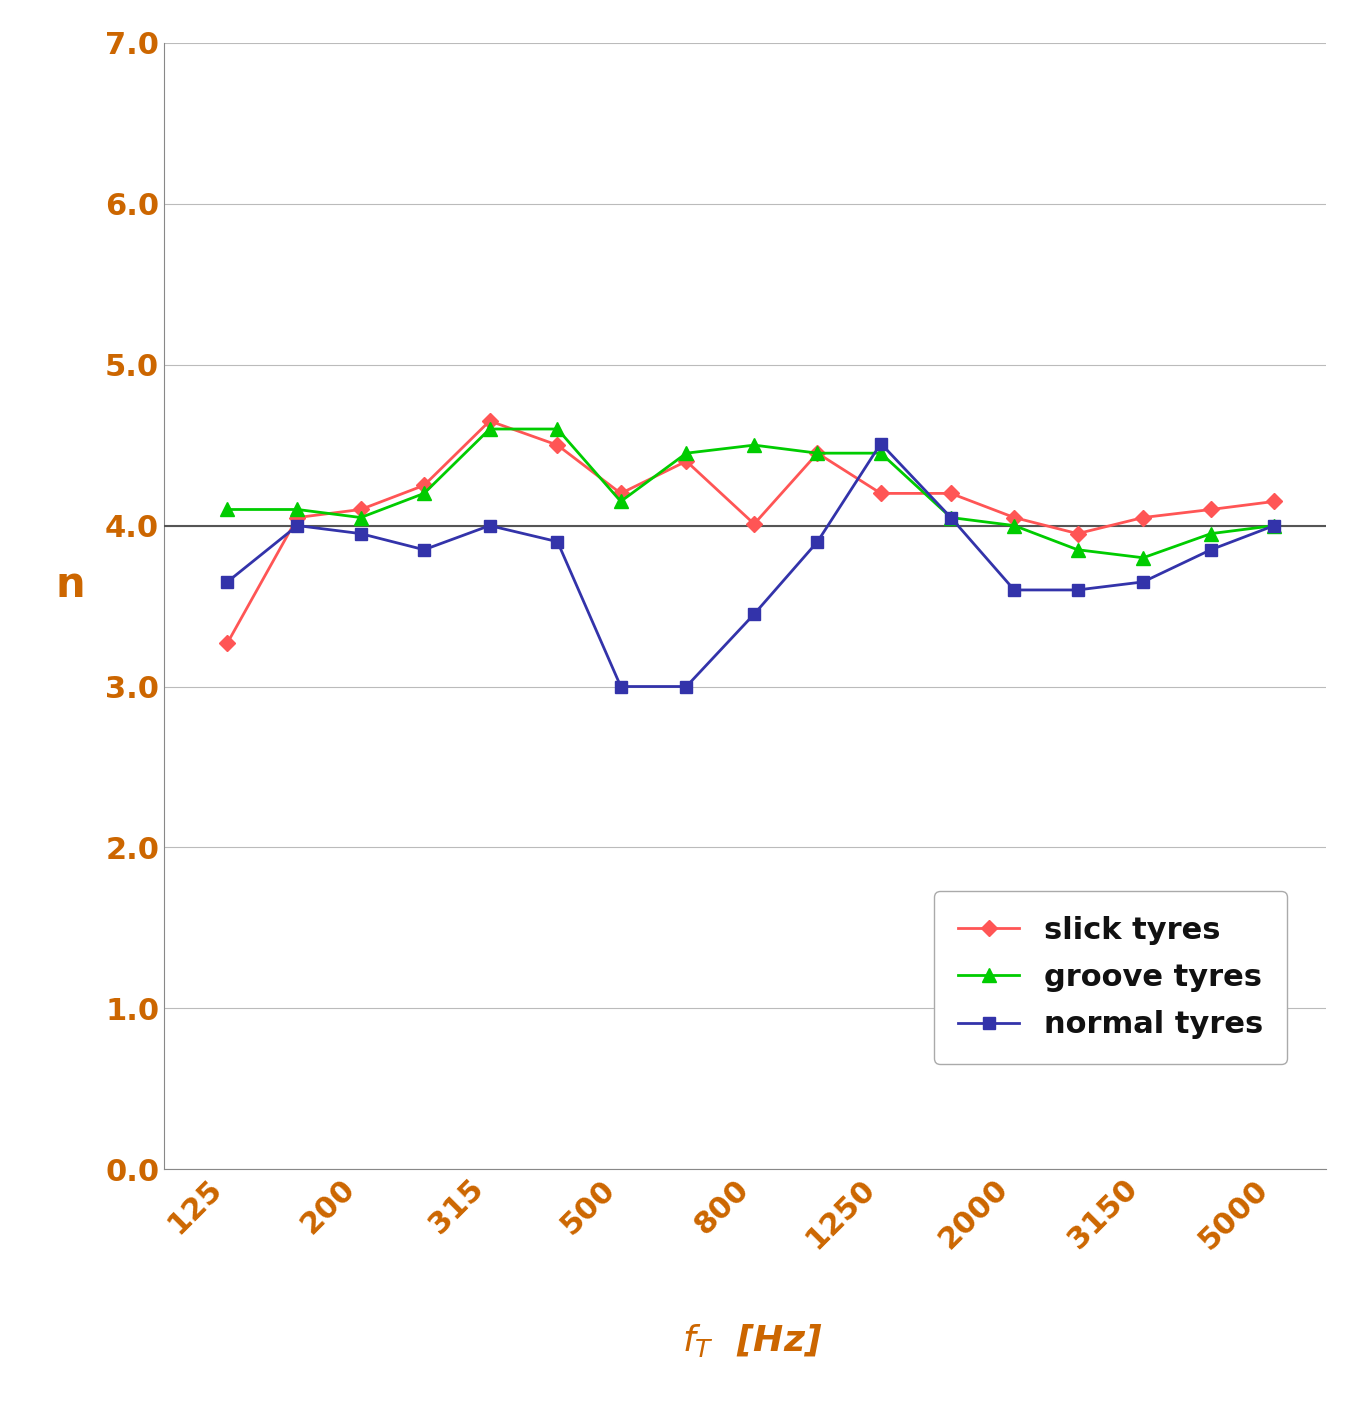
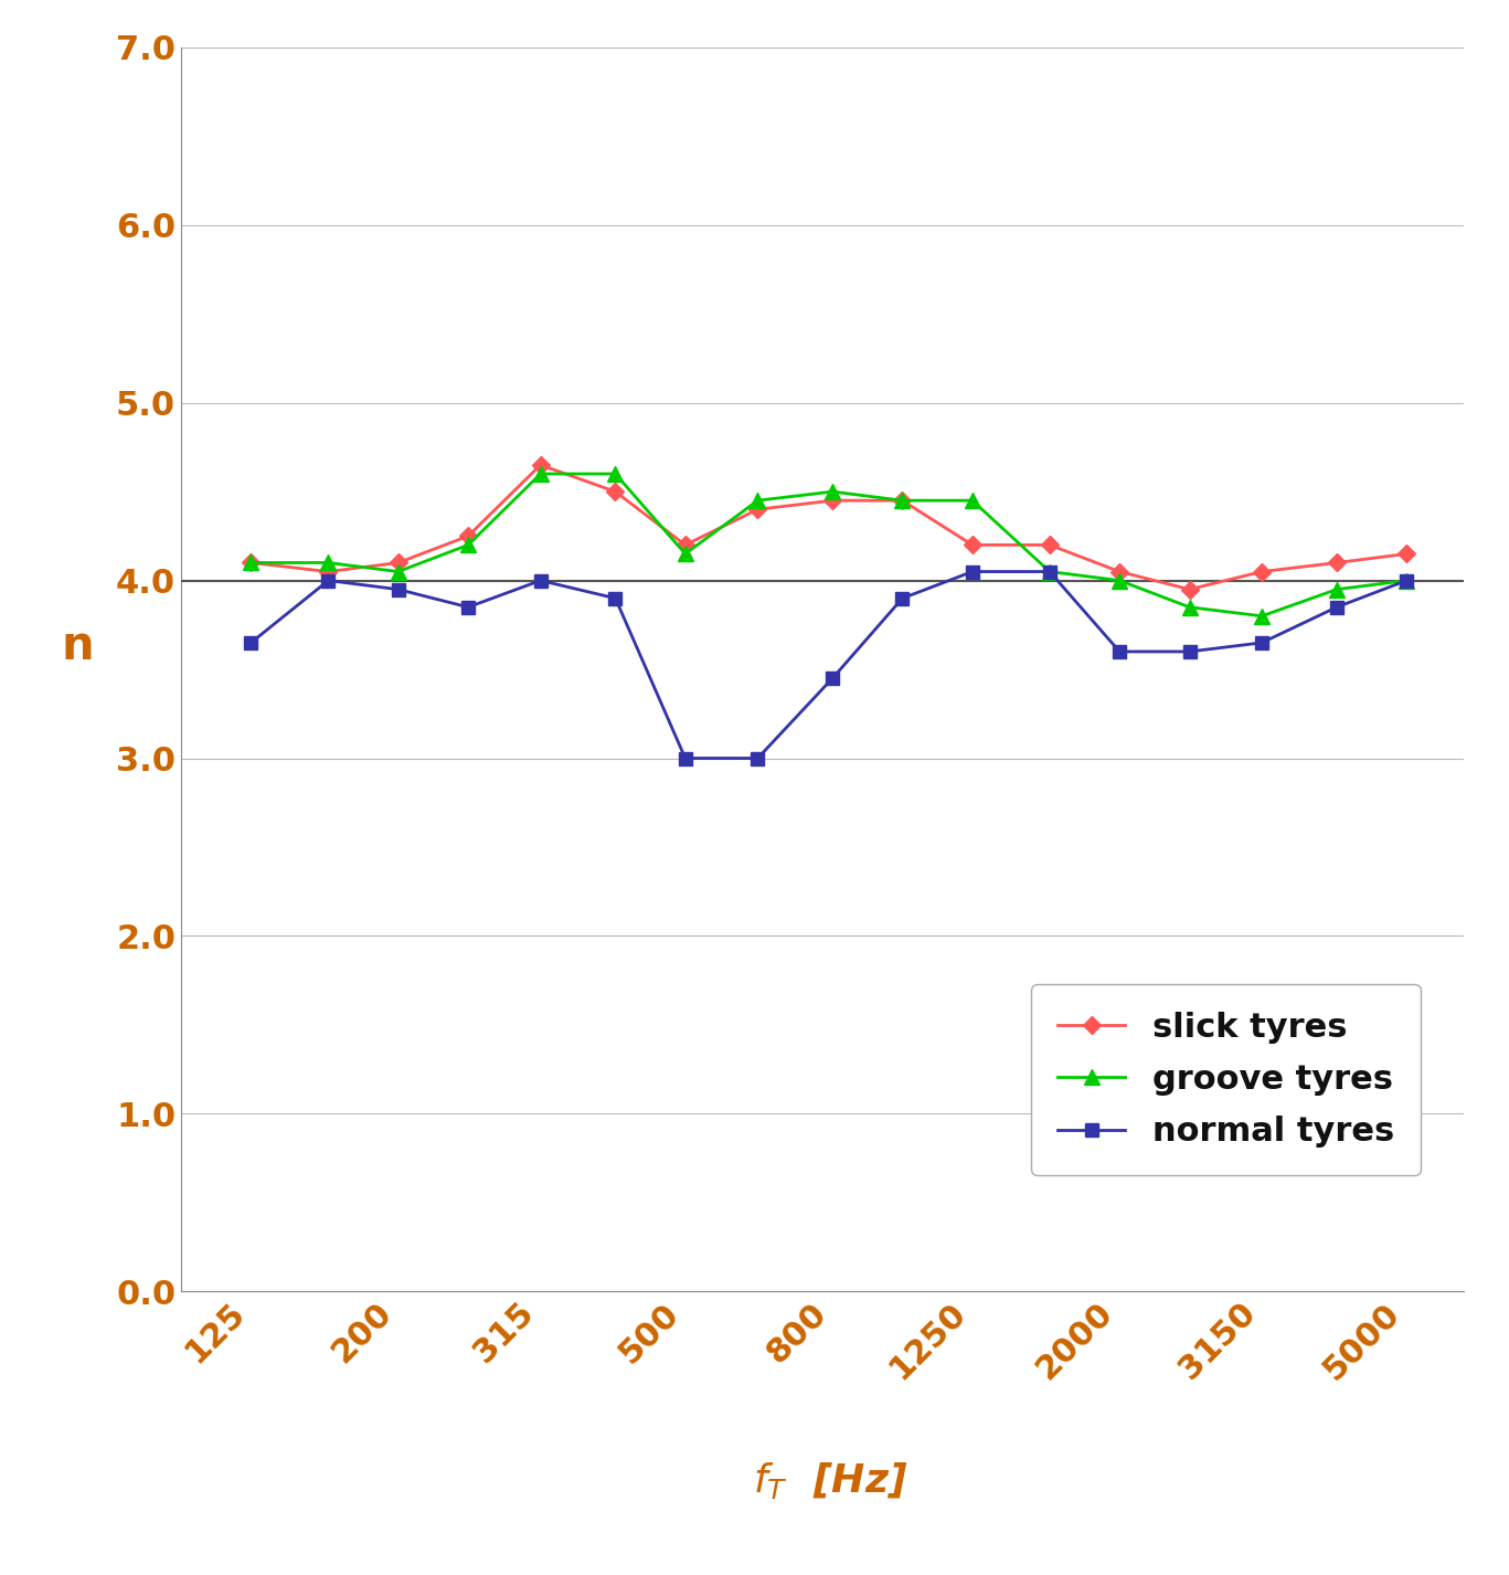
slick tyres/125: 3.27 -> 4.10
slick tyres/800: 4.01 -> 4.45
normal tyres/1250: 4.51 -> 4.05
